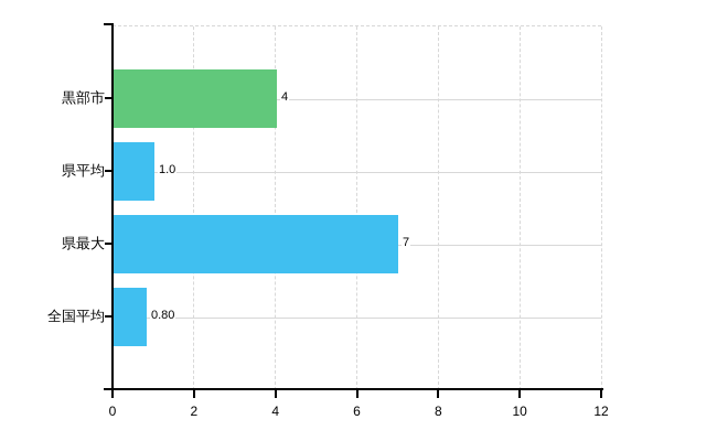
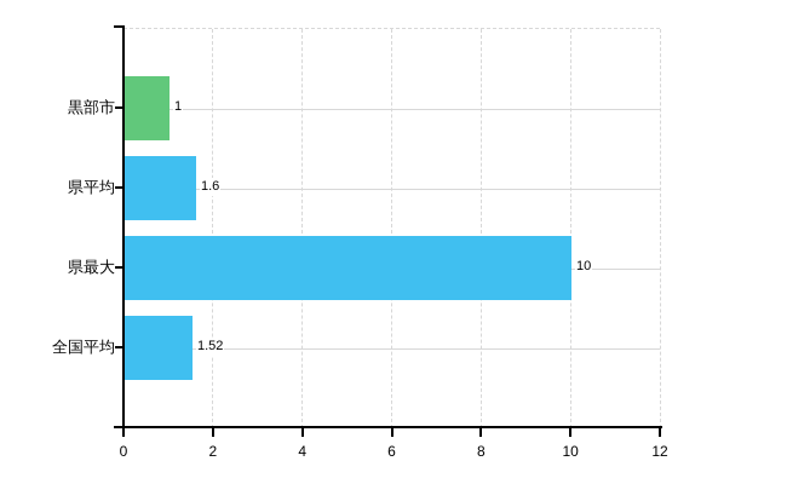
黒部市: 4 -> 1
県平均: 1.0 -> 1.6
県最大: 7 -> 10
全国平均: 0.80 -> 1.52
